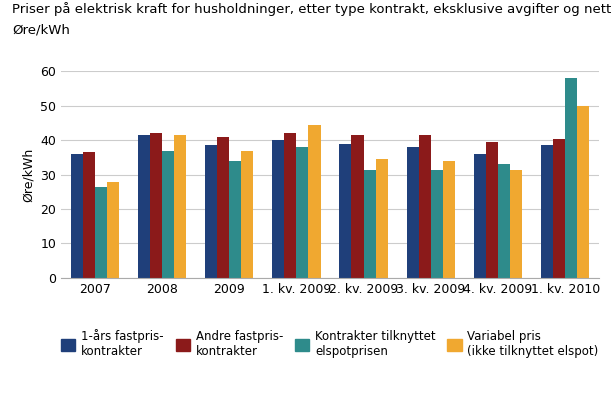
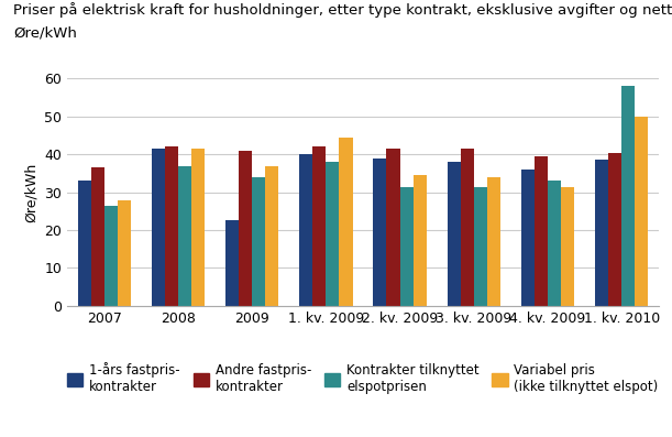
1-års fastpris- kontrakter/2007: 36.0 -> 33.0
1-års fastpris- kontrakter/2009: 38.5 -> 22.5
